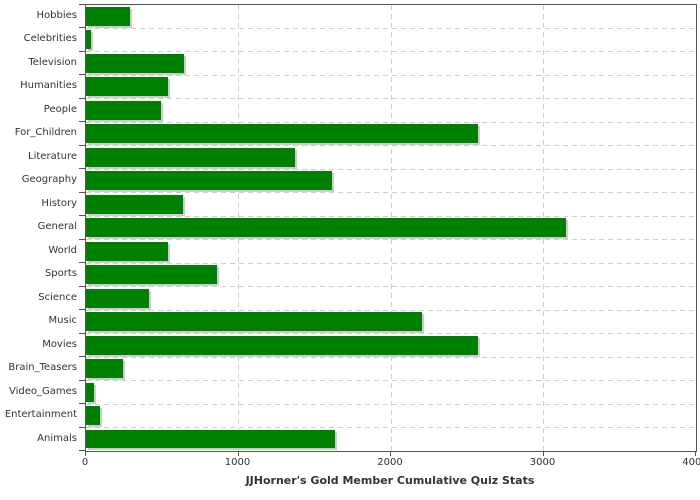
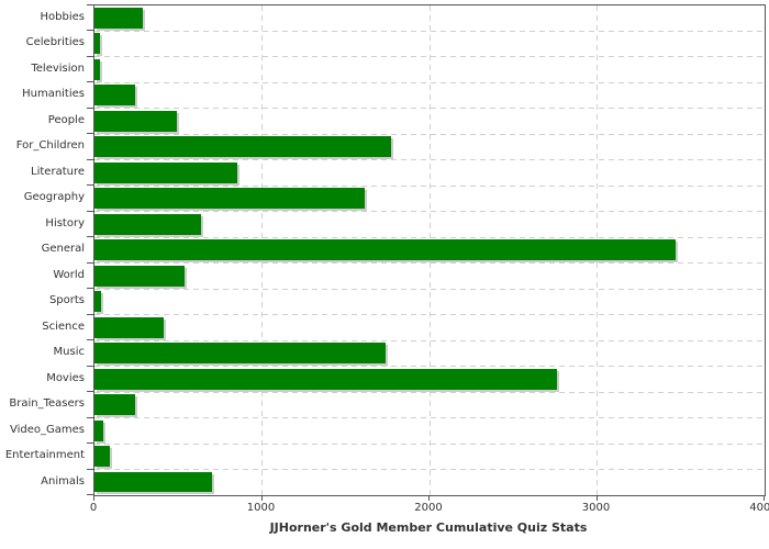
Television: 640 -> 30
Humanities: 540 -> 240
For_Children: 2570 -> 1770
Literature: 1370 -> 860
General: 3150 -> 3470
Sports: 860 -> 40
Music: 2200 -> 1740
Movies: 2570 -> 2760
Animals: 1630 -> 700
